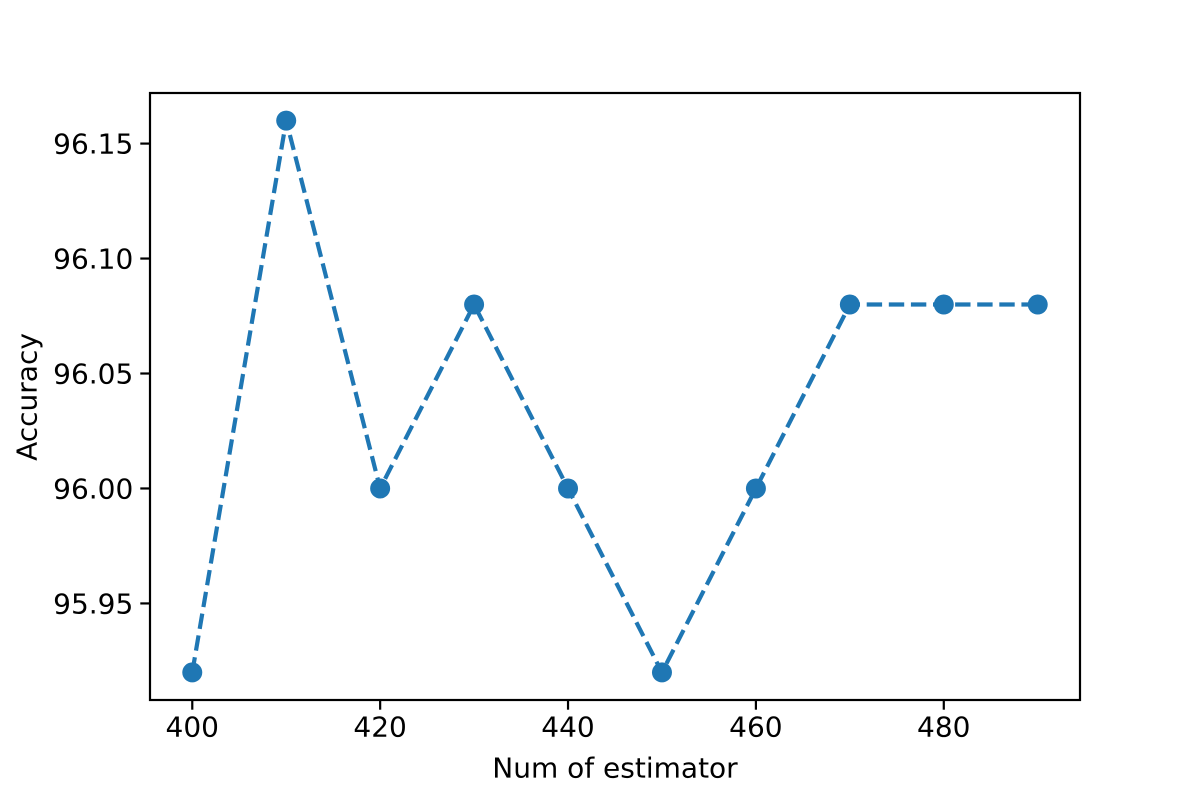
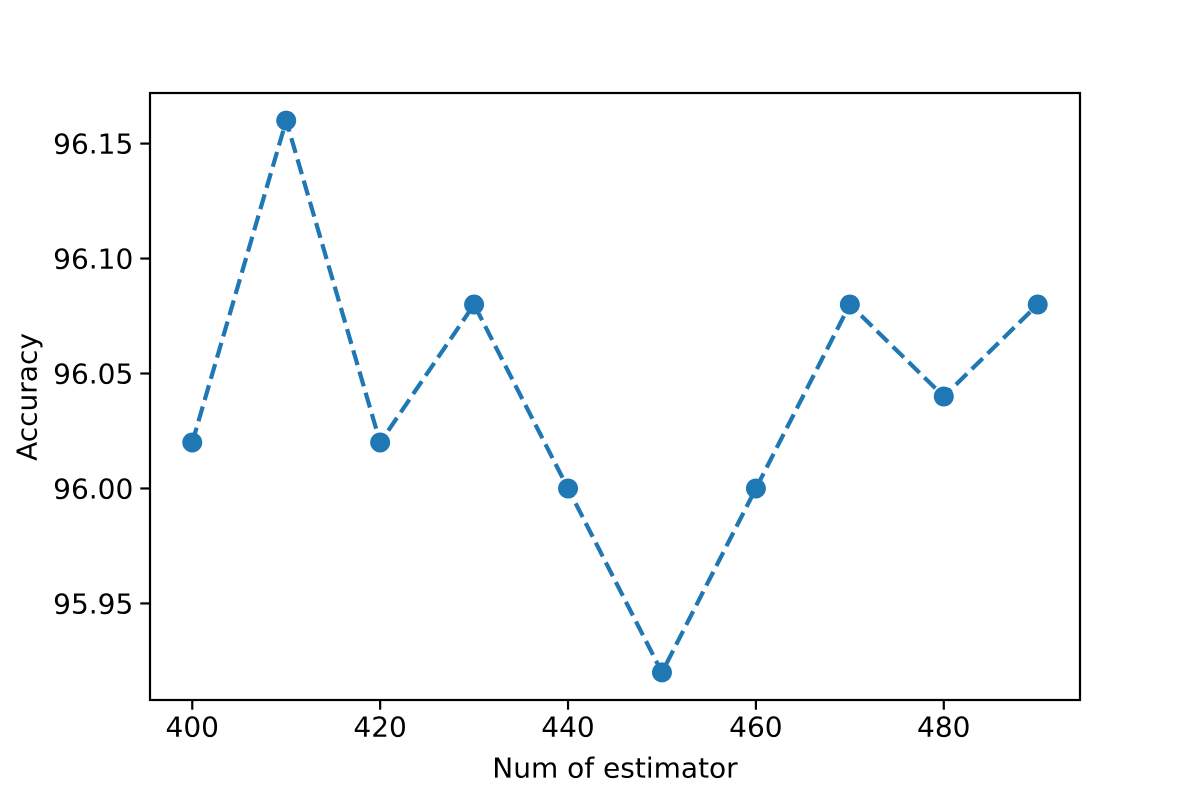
400: 95.92 -> 96.02
420: 96.00 -> 96.02
480: 96.08 -> 96.04
